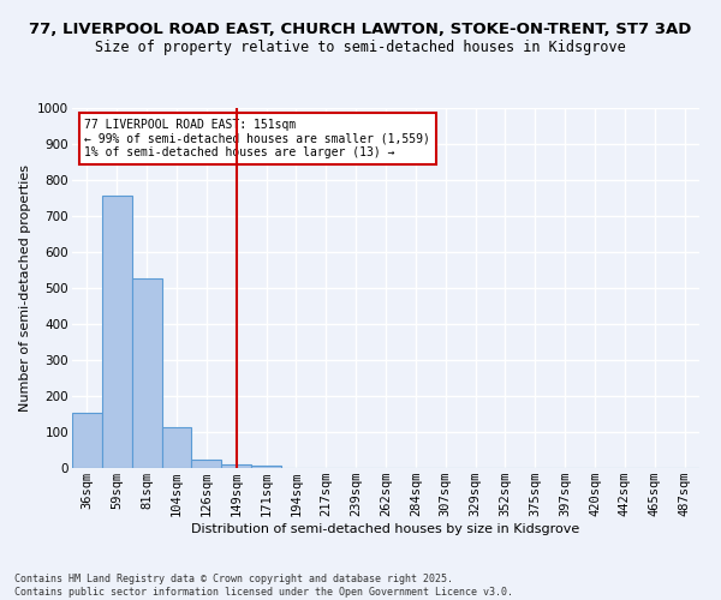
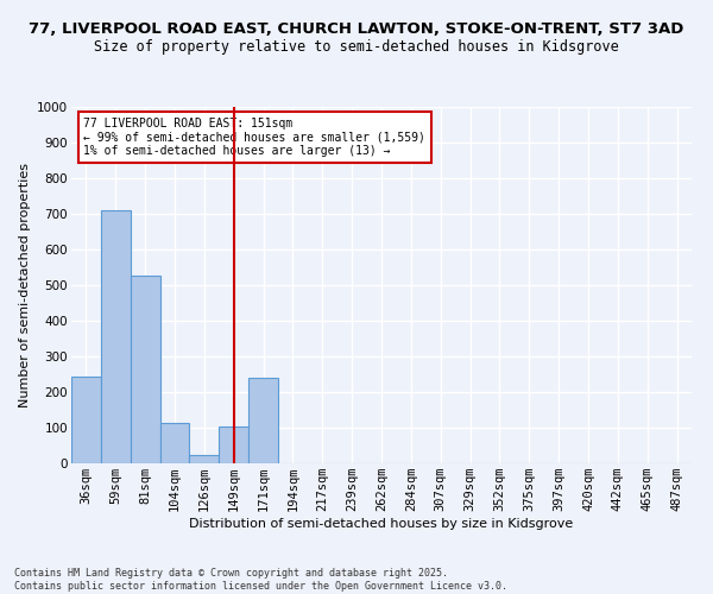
36sqm: 152 -> 245
59sqm: 757 -> 710
149sqm: 10 -> 105
171sqm: 7 -> 240
